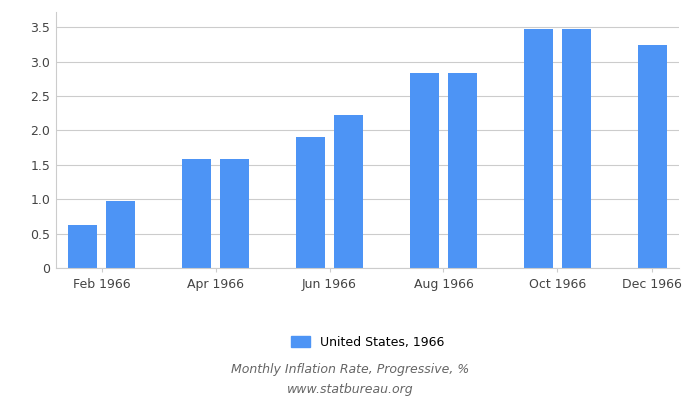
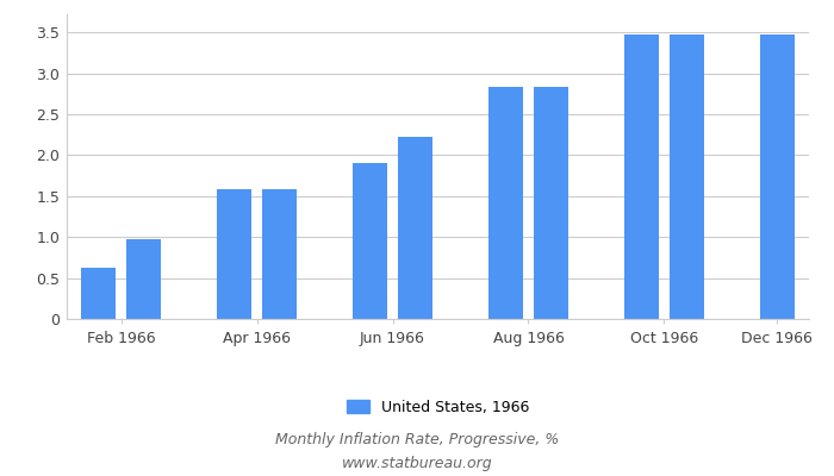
Dec 1966: 3.24 -> 3.47
